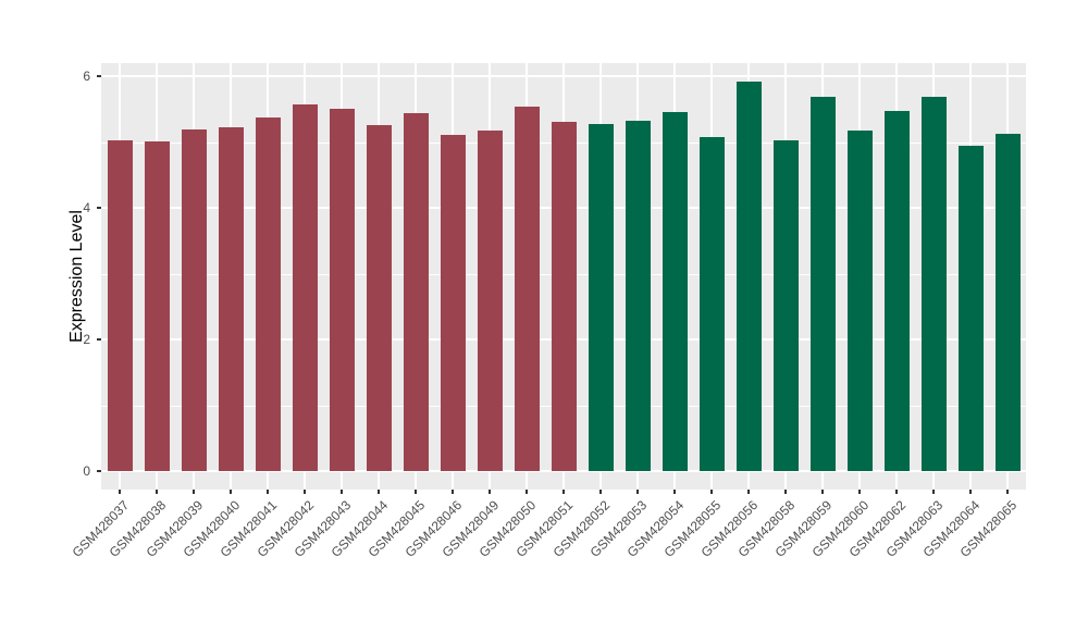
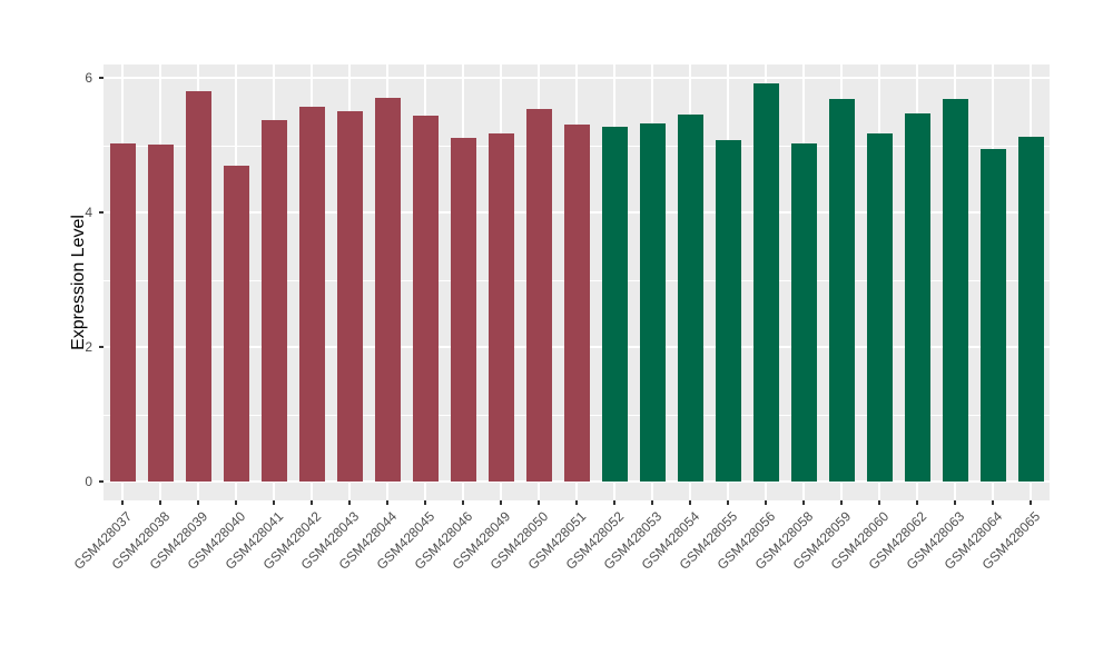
GSM428039: 5.2 -> 5.8
GSM428040: 5.2 -> 4.7
GSM428044: 5.2 -> 5.7
